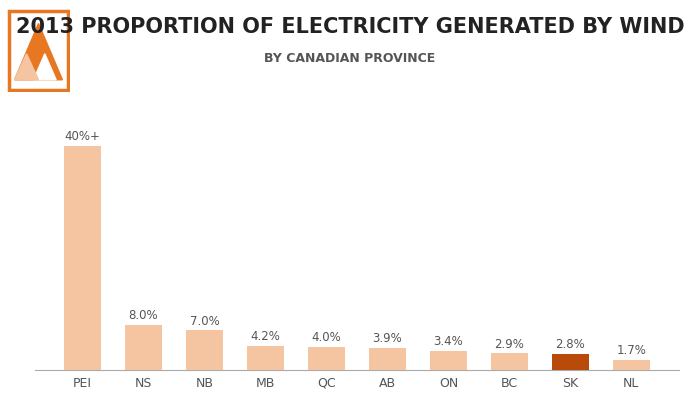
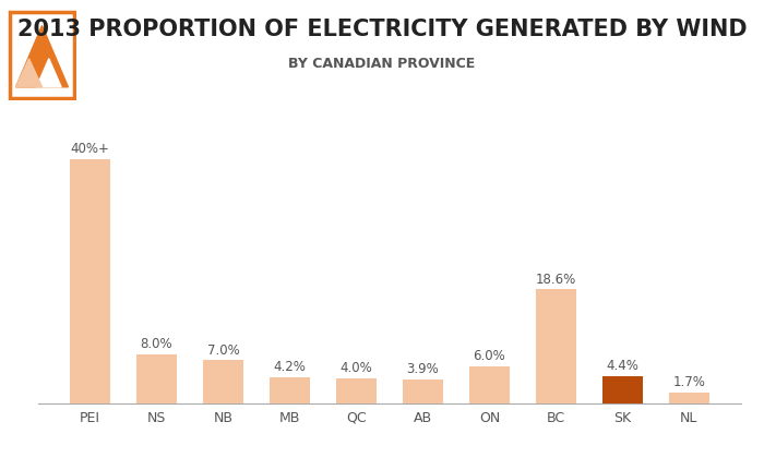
ON: 3.4% -> 6.0%
BC: 2.9% -> 18.6%
SK: 2.8% -> 4.4%
